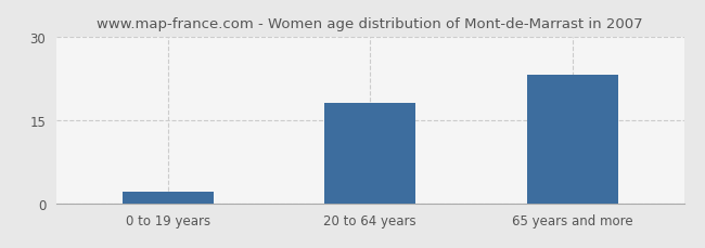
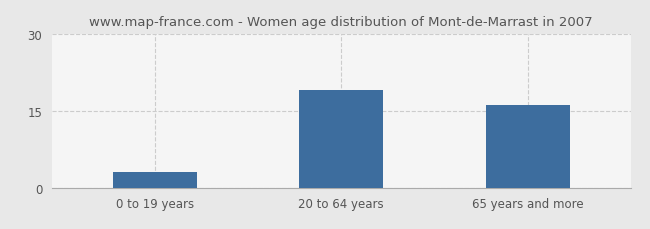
0 to 19 years: 2 -> 3
20 to 64 years: 18 -> 19
65 years and more: 23 -> 16
